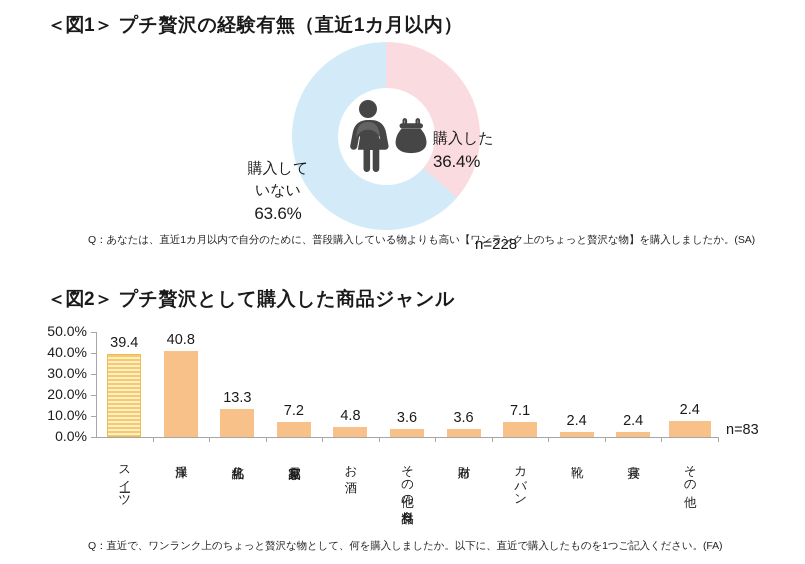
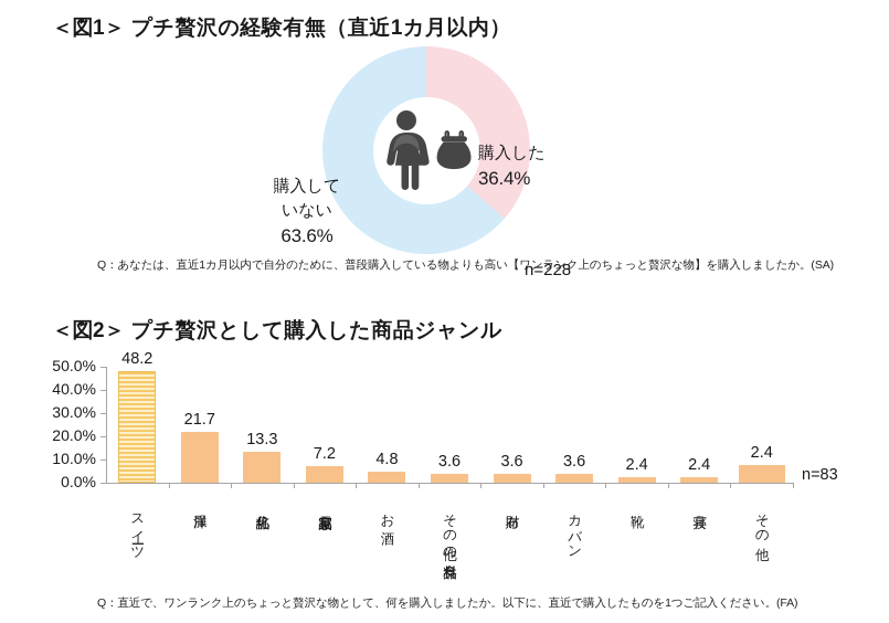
プチ贅沢として購入した商品ジャンル/スイーツ: 39.4 -> 48.2
プチ贅沢として購入した商品ジャンル/洋服: 40.8 -> 21.7
プチ贅沢として購入した商品ジャンル/カバン: 7.1 -> 3.6
